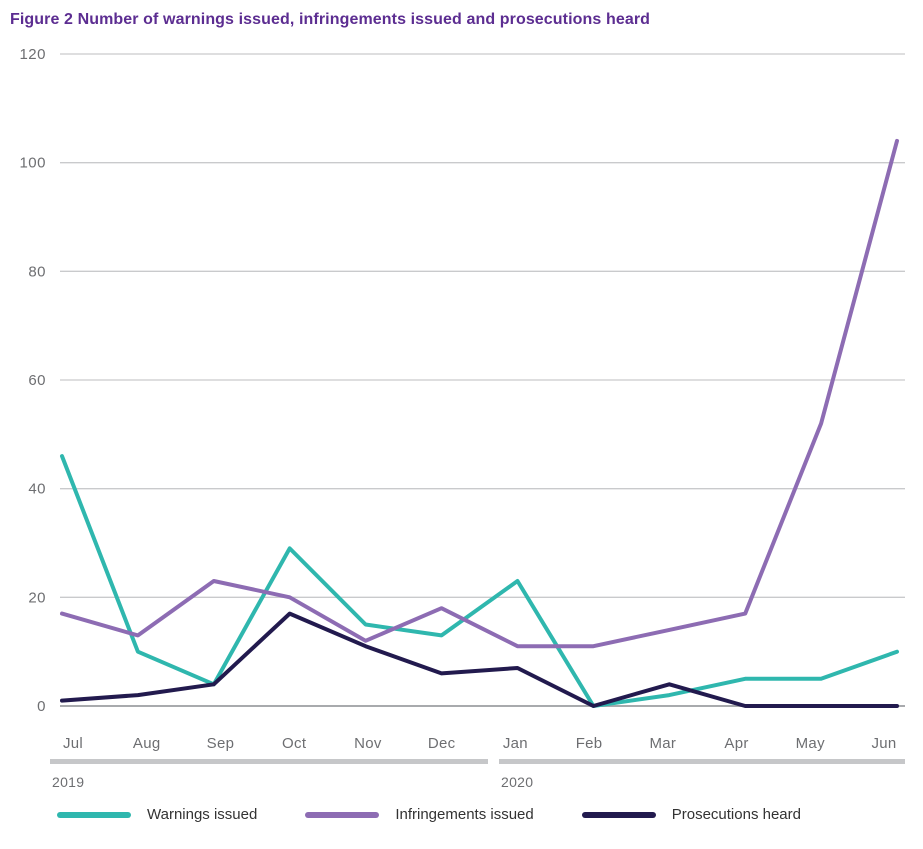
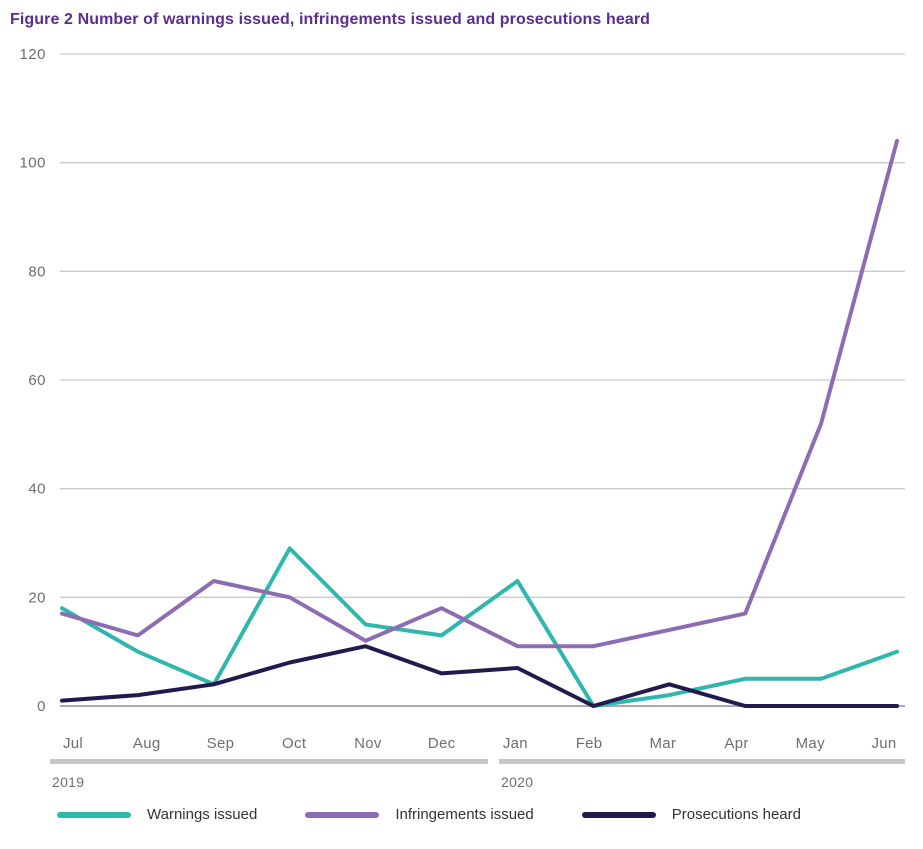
Warnings issued/Jul: 46 -> 18
Prosecutions heard/Oct: 17 -> 8
